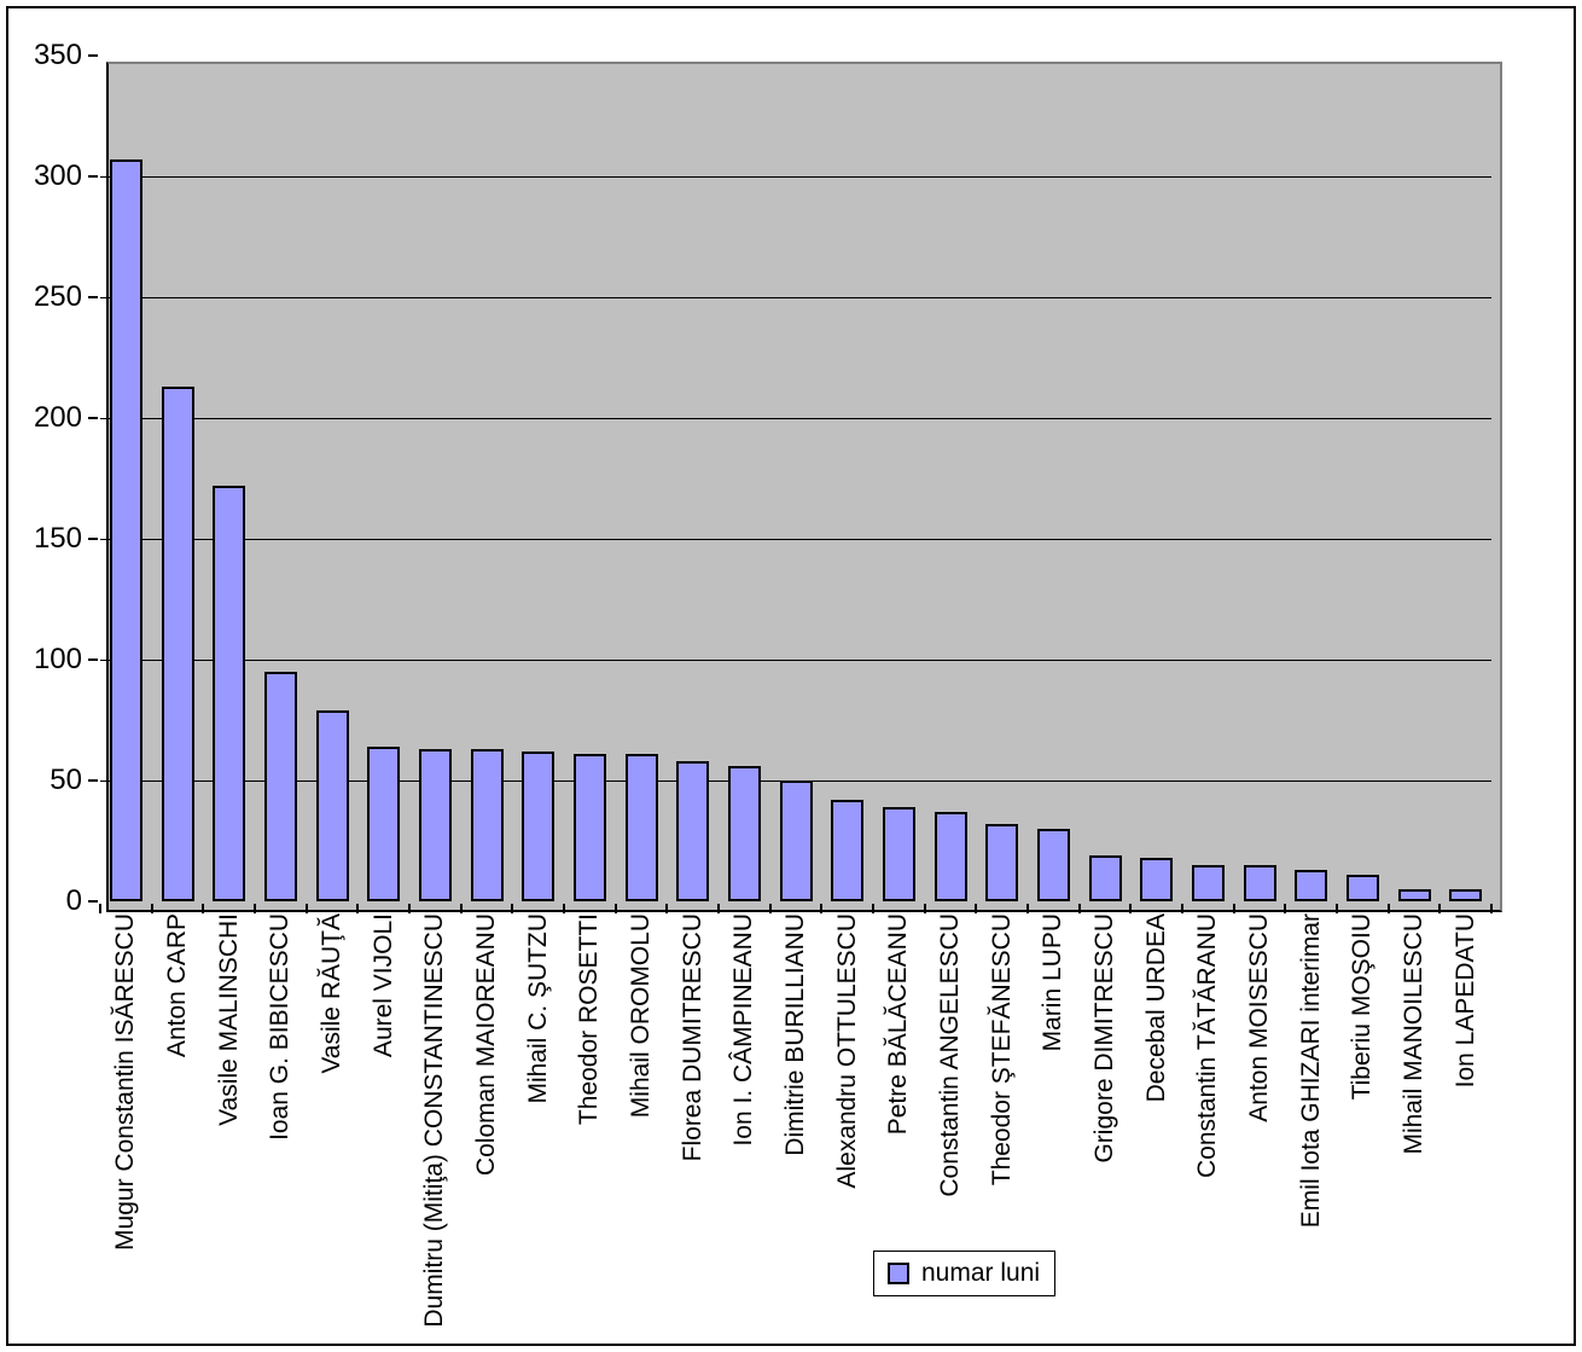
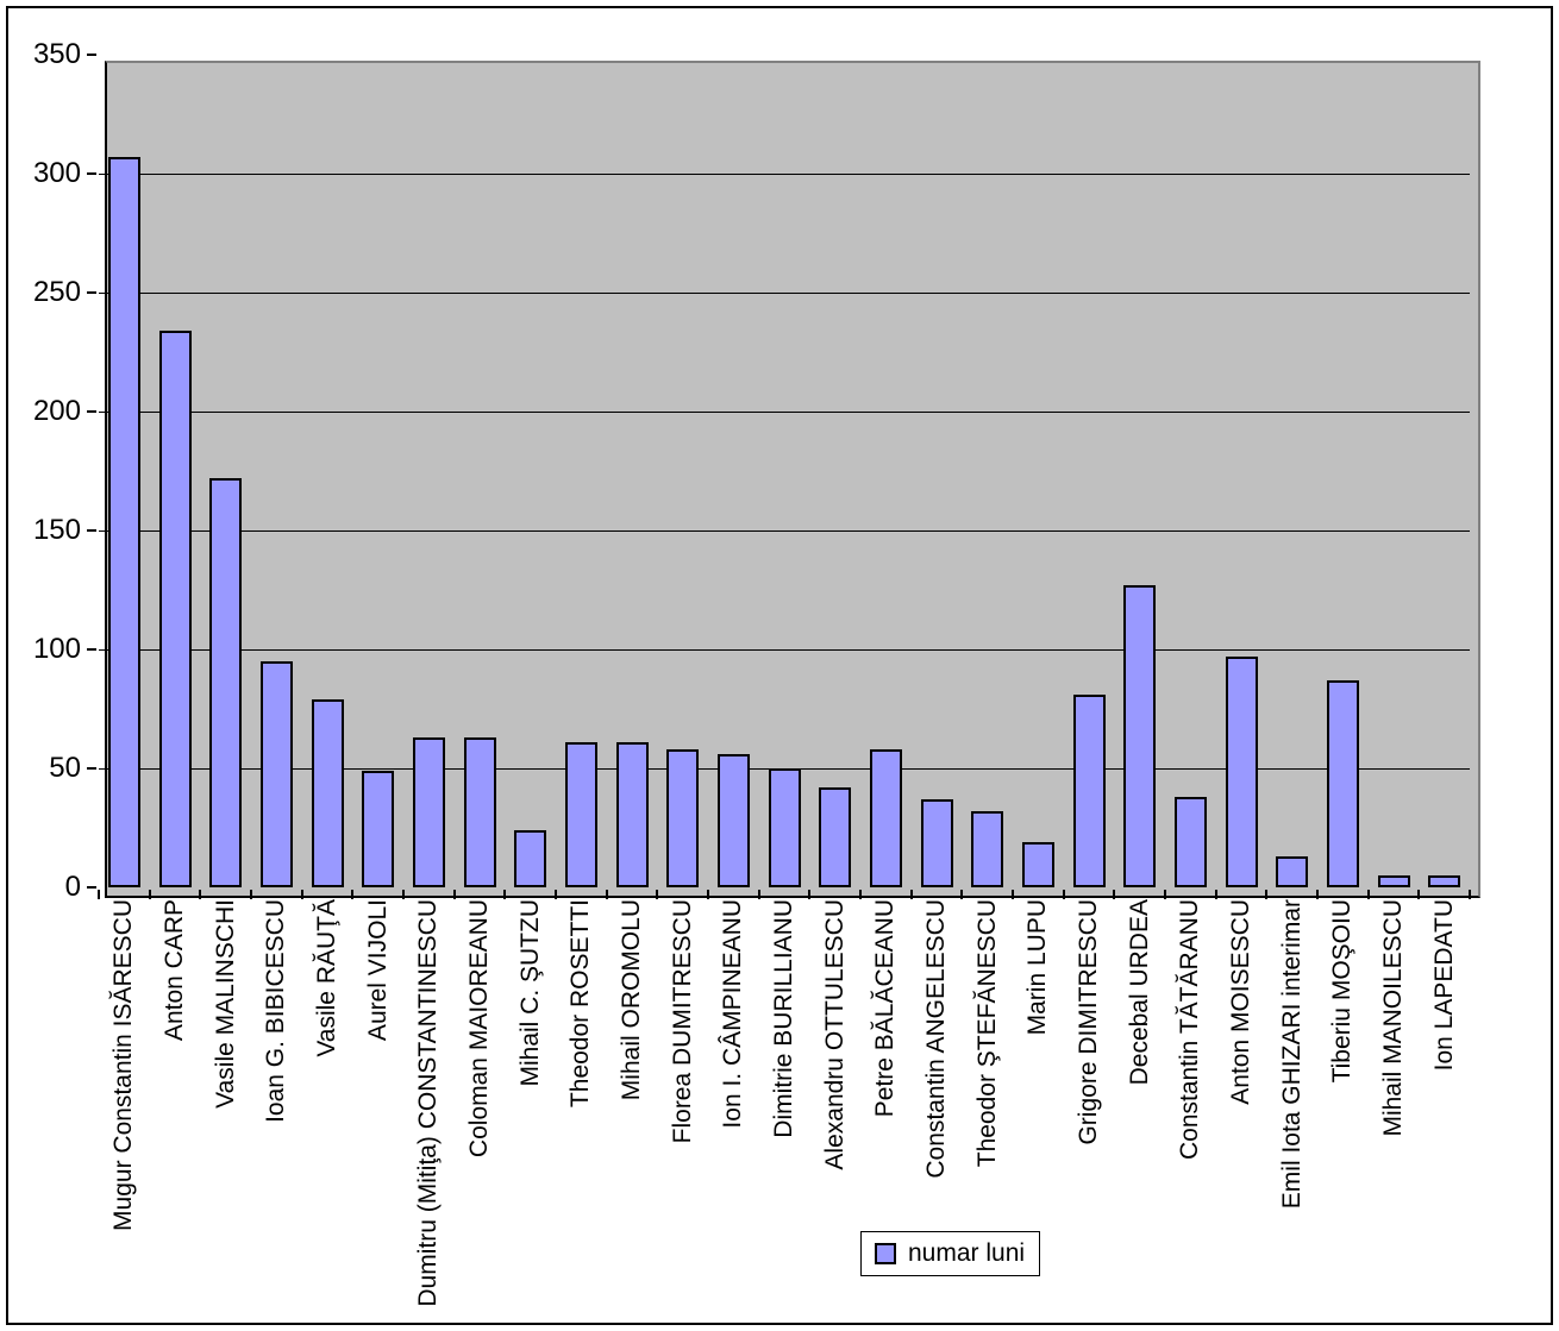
Anton CARP: 213 -> 234
Aurel VIJOLI: 64 -> 49
Mihail C. ŞUTZU: 62 -> 24
Petre BĂLĂCEANU: 39 -> 58
Marin LUPU: 30 -> 19
Grigore DIMITRESCU: 19 -> 81
Decebal URDEA: 18 -> 127
Constantin TĂTĂRANU: 15 -> 38
Anton MOISESCU: 15 -> 97
Tiberiu MOŞOIU: 11 -> 87
